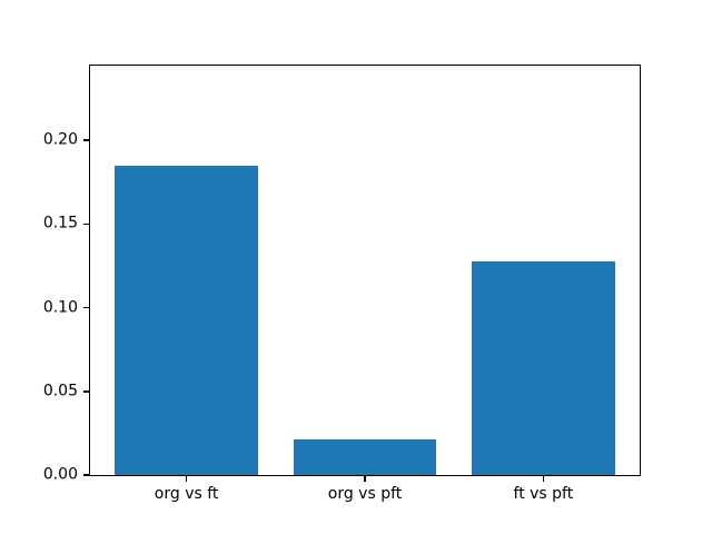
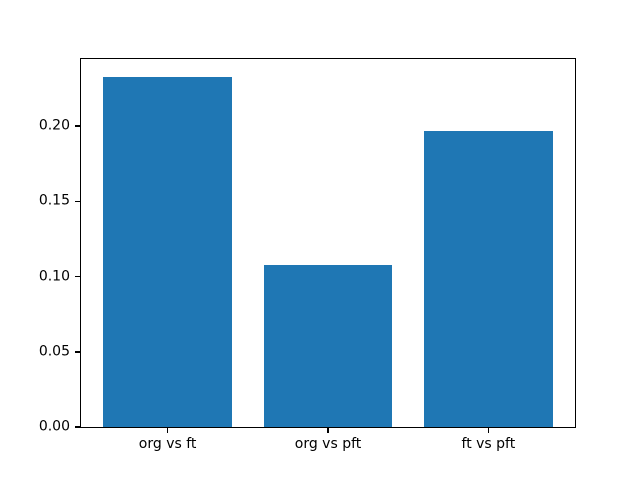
org vs ft: 0.185 -> 0.233
org vs pft: 0.021 -> 0.108
ft vs pft: 0.128 -> 0.197
